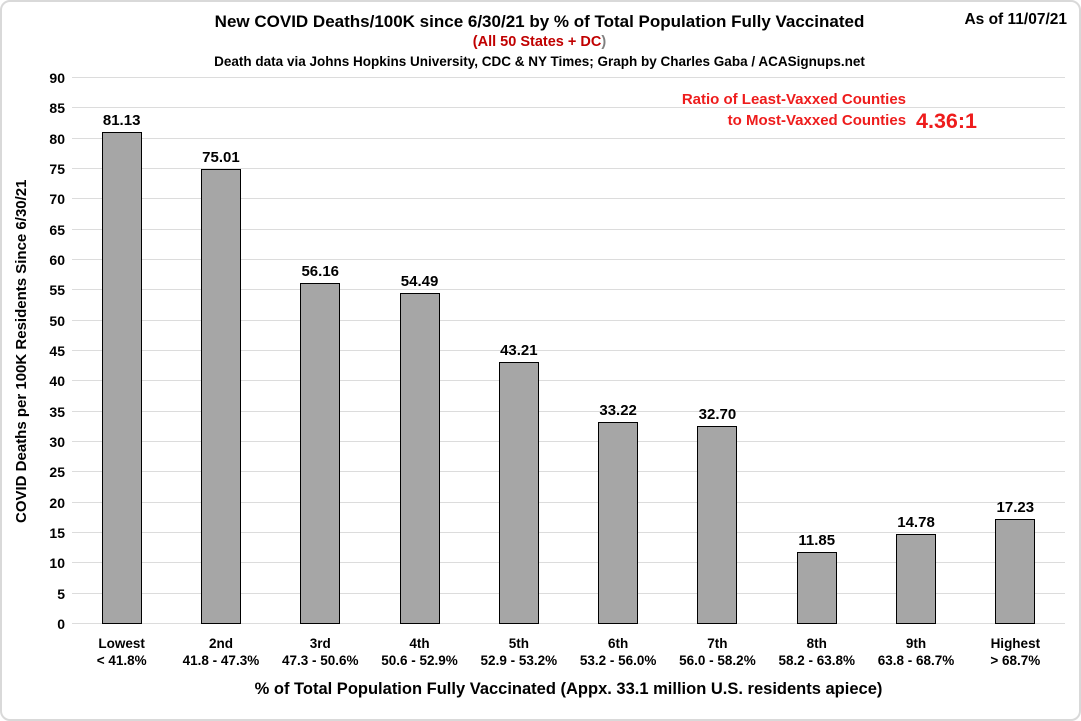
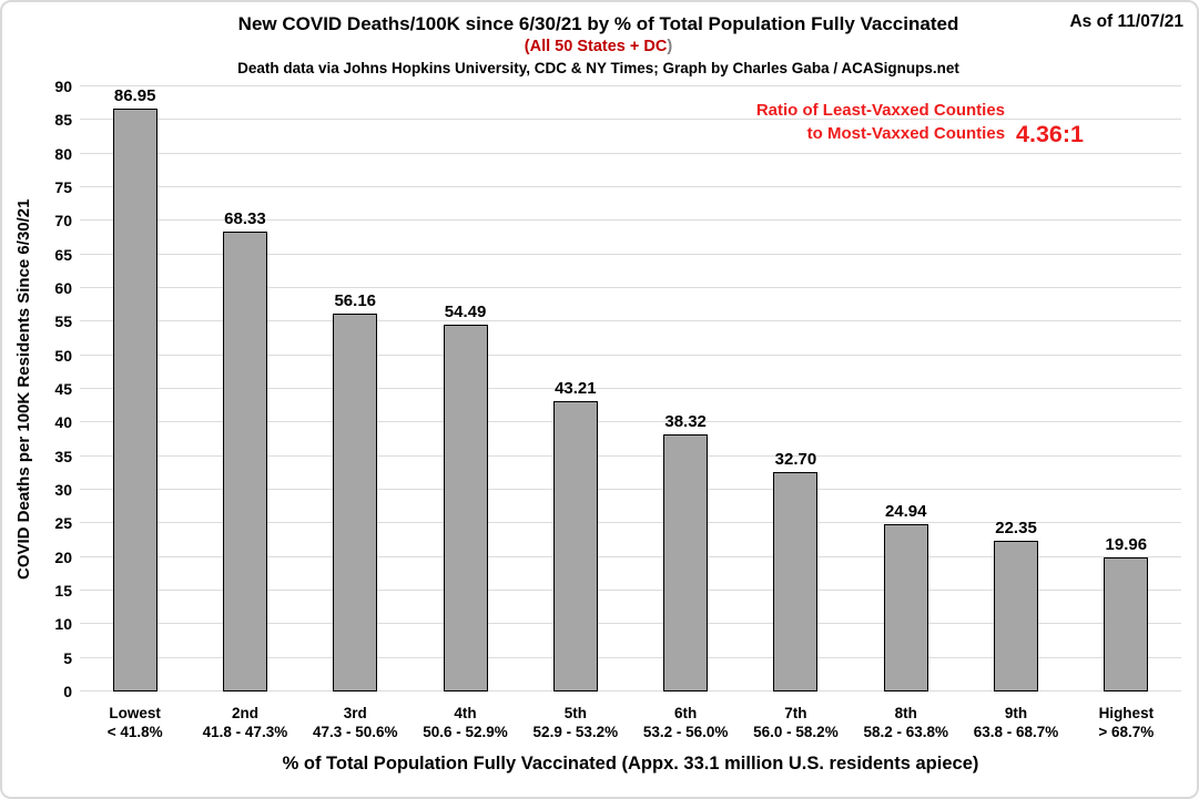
Lowest: 81.13 -> 86.95
2nd: 75.01 -> 68.33
6th: 33.22 -> 38.32
8th: 11.85 -> 24.94
9th: 14.78 -> 22.35
Highest: 17.23 -> 19.96
